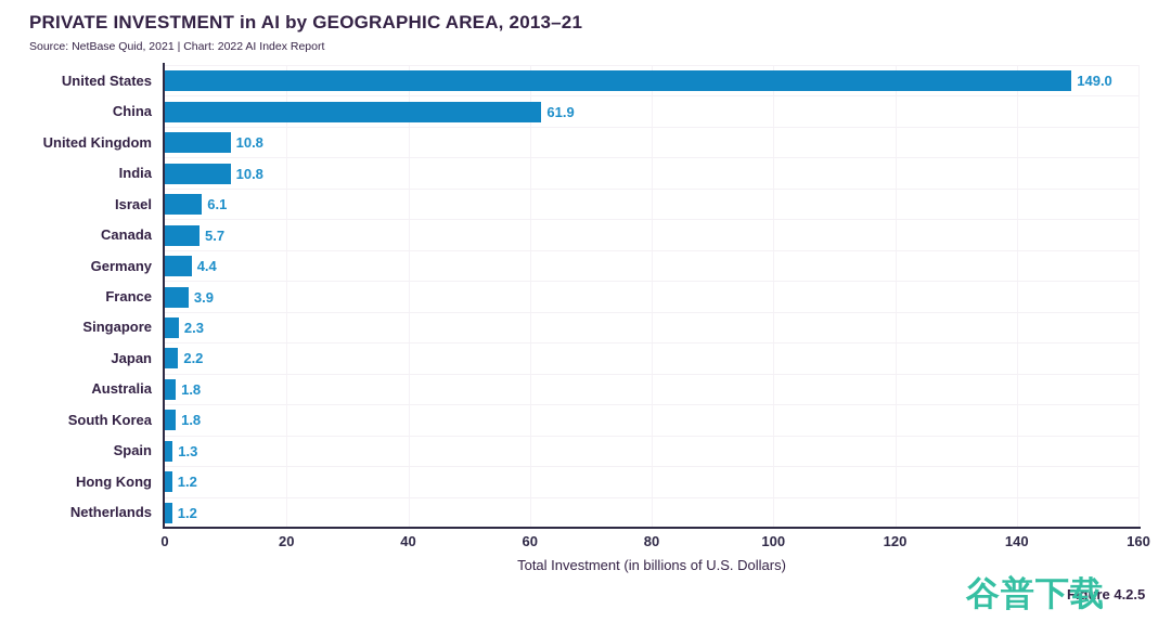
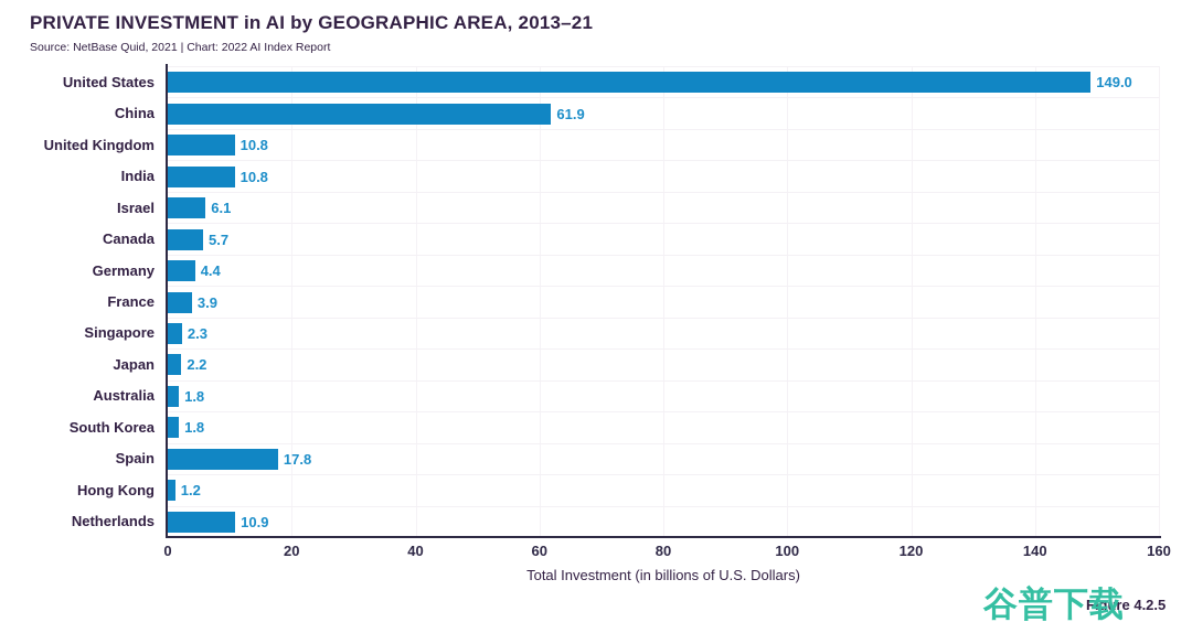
Spain: 1.3 -> 17.8
Netherlands: 1.2 -> 10.9
